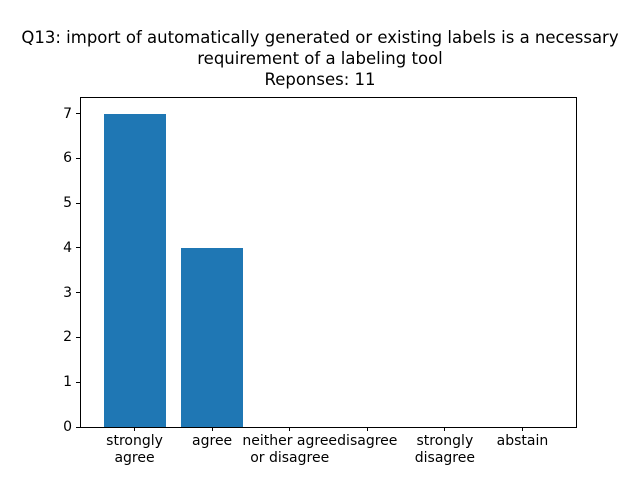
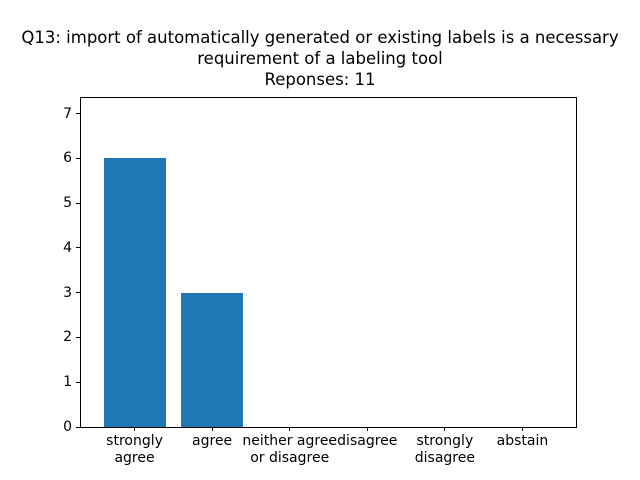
strongly agree: 7 -> 6
agree: 4 -> 3
